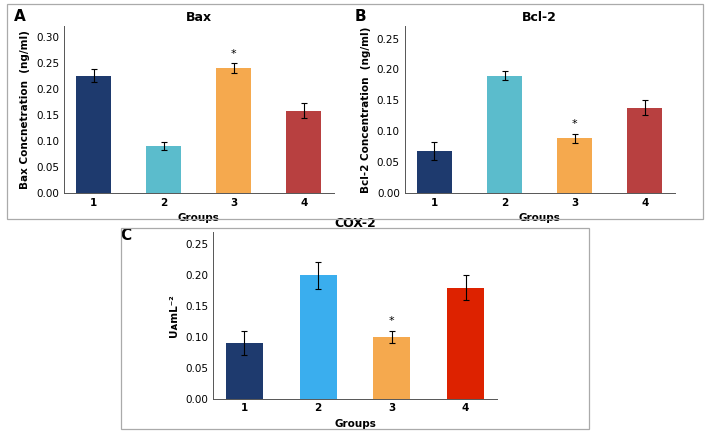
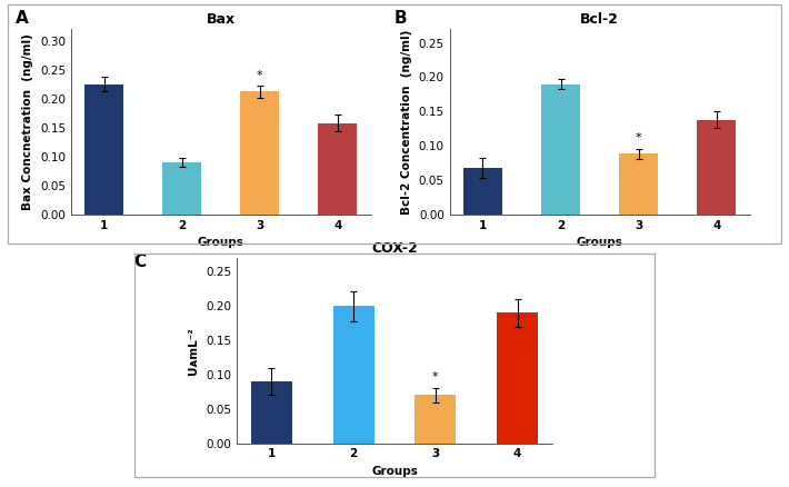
Bax/3: 0.240 -> 0.212
COX-2/3: 0.10 -> 0.07
COX-2/4: 0.18 -> 0.19
